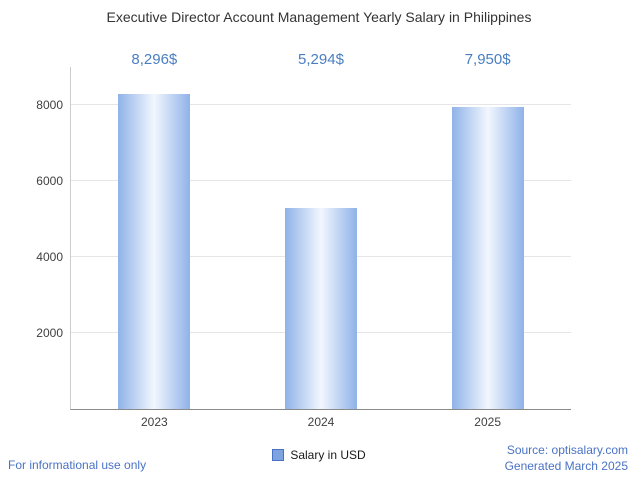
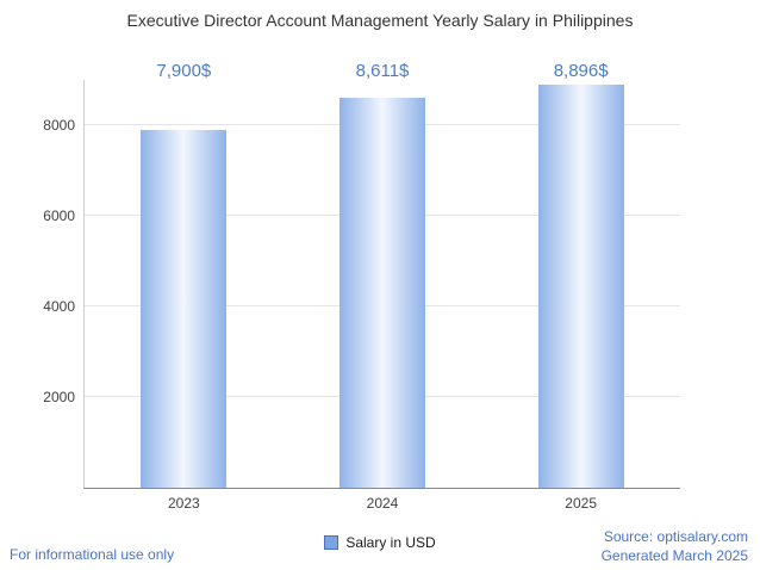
2023: 8,296 -> 7,900
2024: 5,294 -> 8,611
2025: 7,950 -> 8,896
